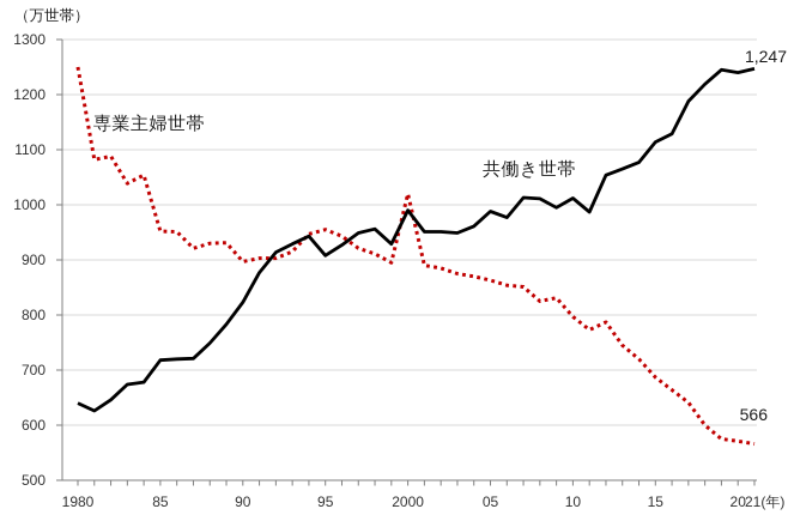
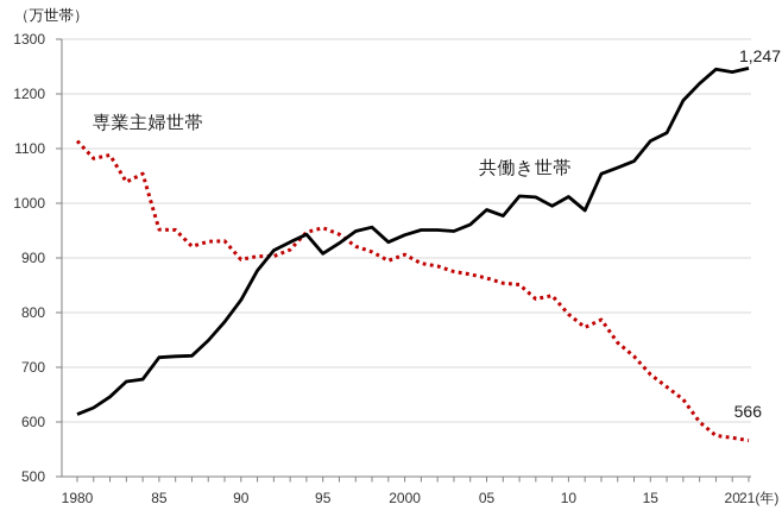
専業主婦世帯/1980: 1250 -> 1110
共働き世帯/1980: 640 -> 610
専業主婦世帯/2000: 1020 -> 910
共働き世帯/2000: 990 -> 940
